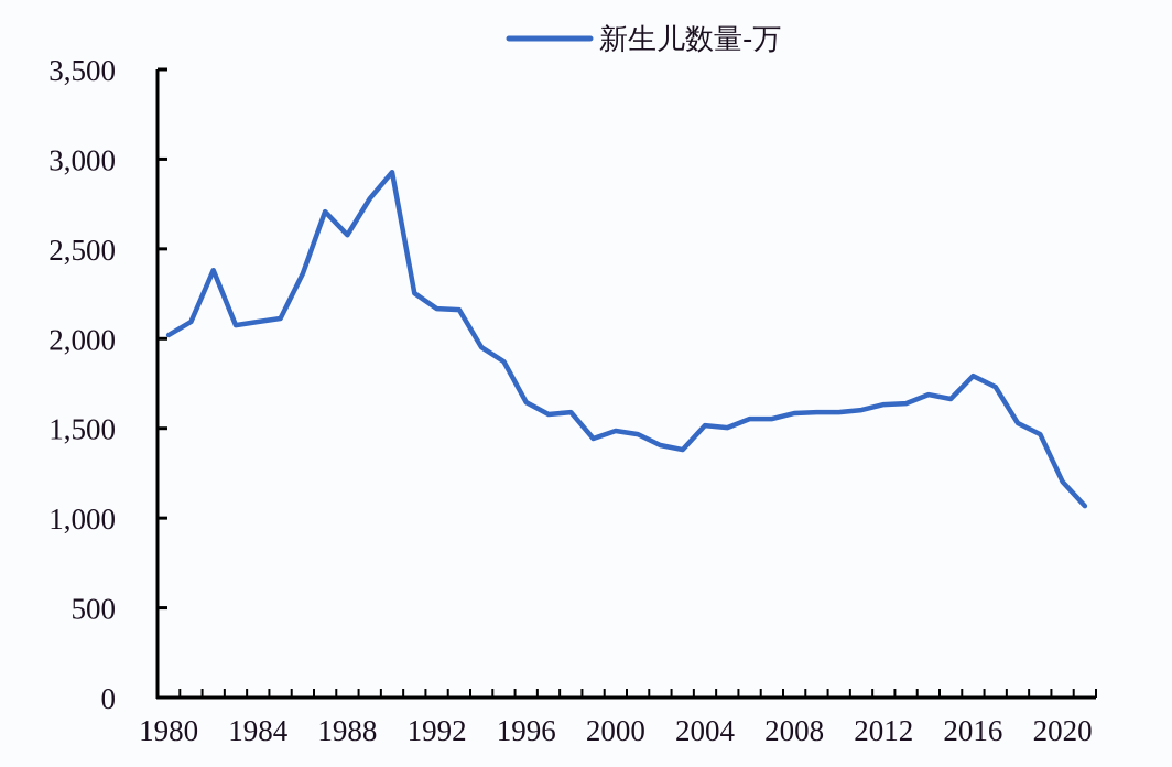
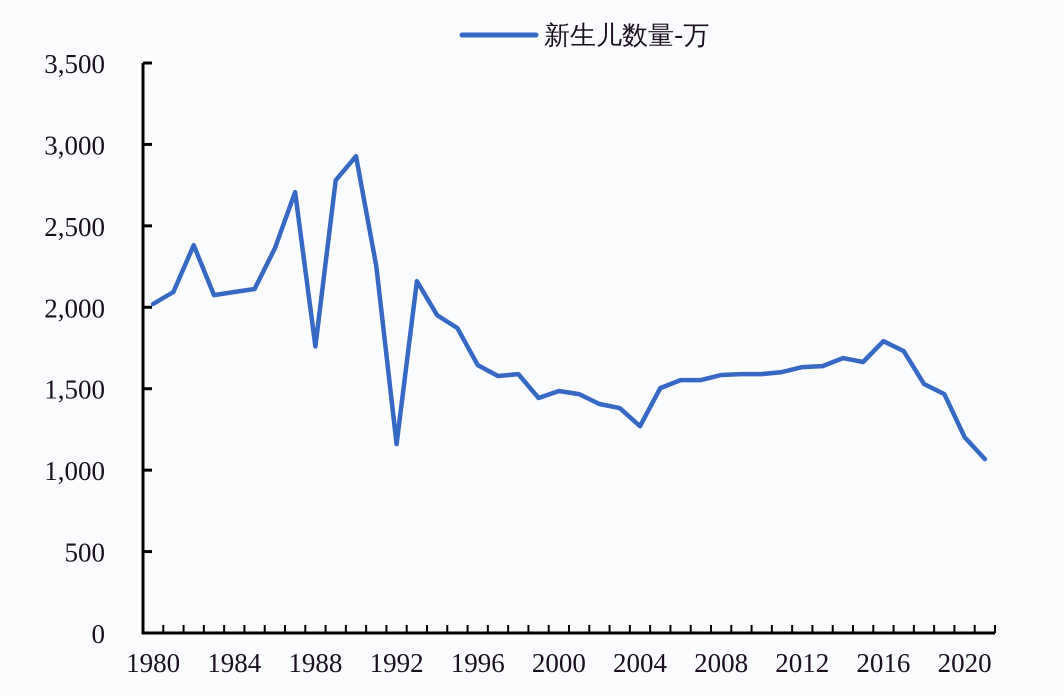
1988: 2580 -> 1760
1992: 2170 -> 1160
2004: 1520 -> 1270
